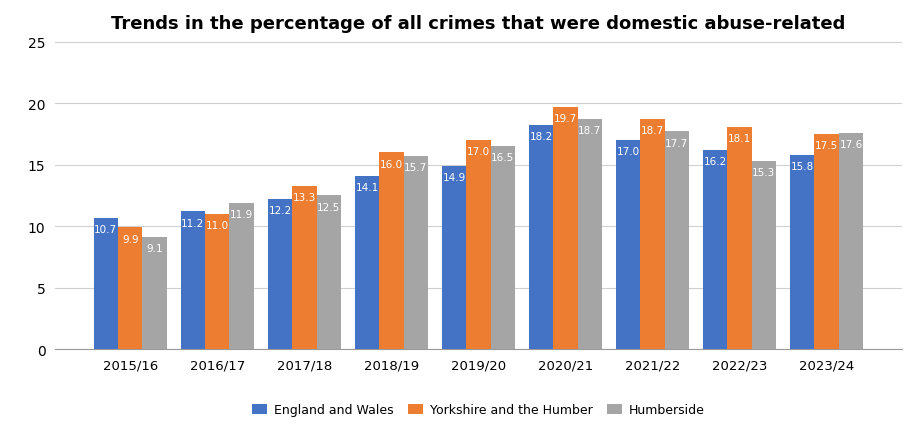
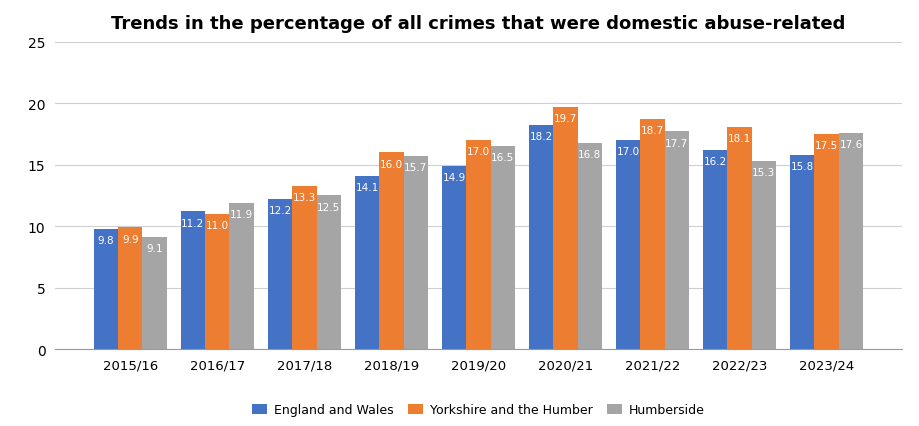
England and Wales/2015/16: 10.7 -> 9.8
Humberside/2020/21: 18.7 -> 16.8
